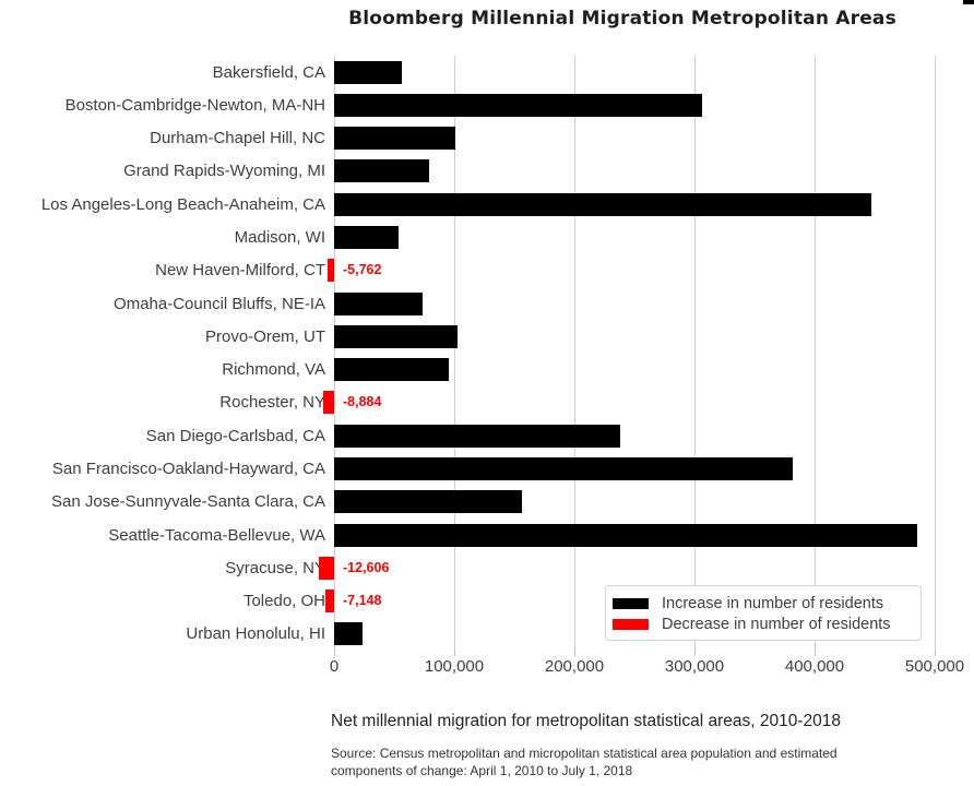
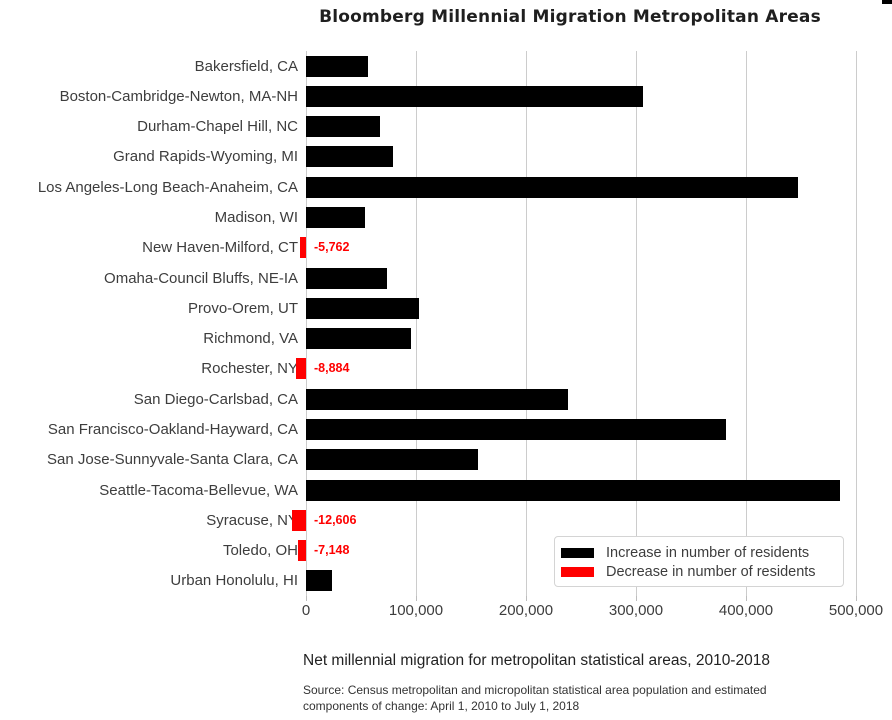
Durham-Chapel Hill, NC: 101000 -> 67000
